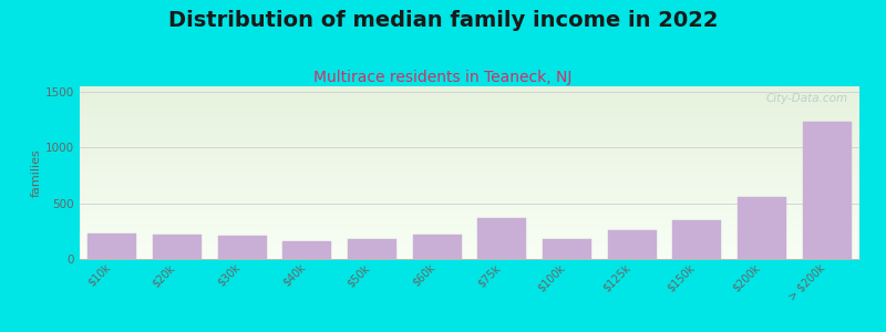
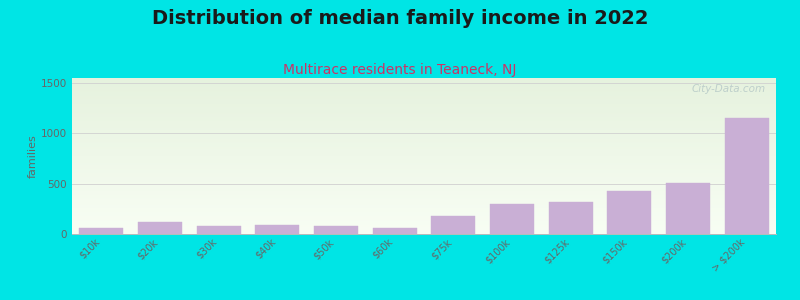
$10k: 230 -> 60
$20k: 220 -> 120
$30k: 210 -> 80
$40k: 160 -> 80
$50k: 180 -> 80
$60k: 220 -> 60
$75k: 370 -> 180
$100k: 180 -> 300
$125k: 260 -> 320
$150k: 350 -> 430
$200k: 560 -> 510
> $200k: 1230 -> 1160
